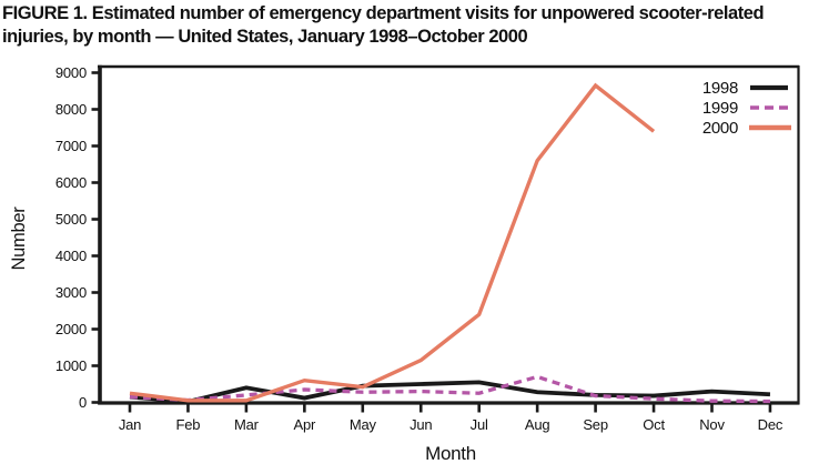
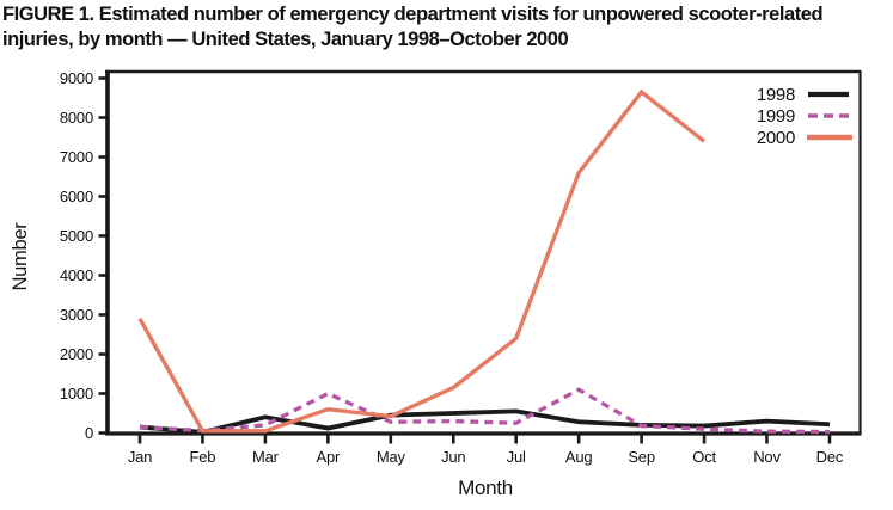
2000/Jan: 200 -> 2900
1999/Apr: 400 -> 1000
1999/Aug: 700 -> 1100
